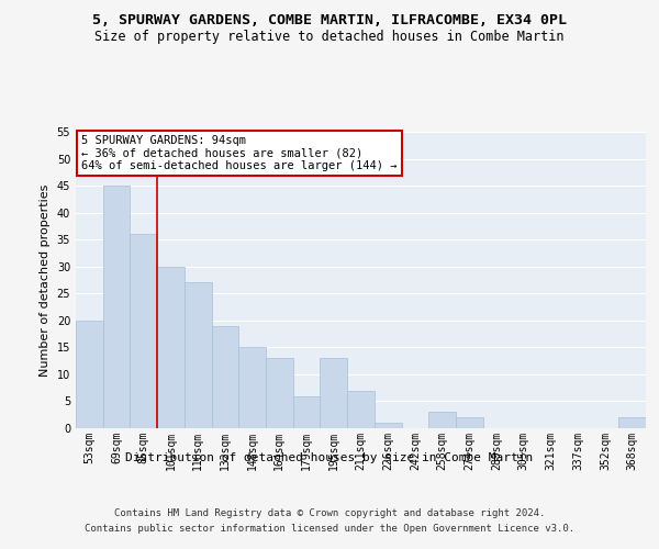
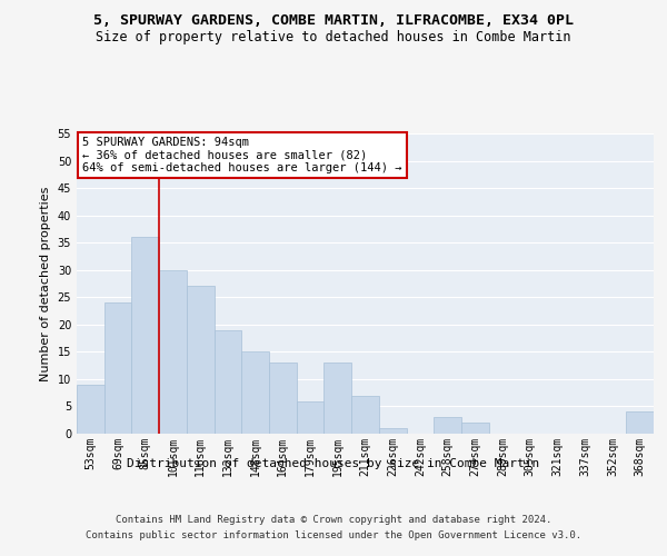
53sqm: 20 -> 9
69sqm: 45 -> 24
368sqm: 2 -> 4
